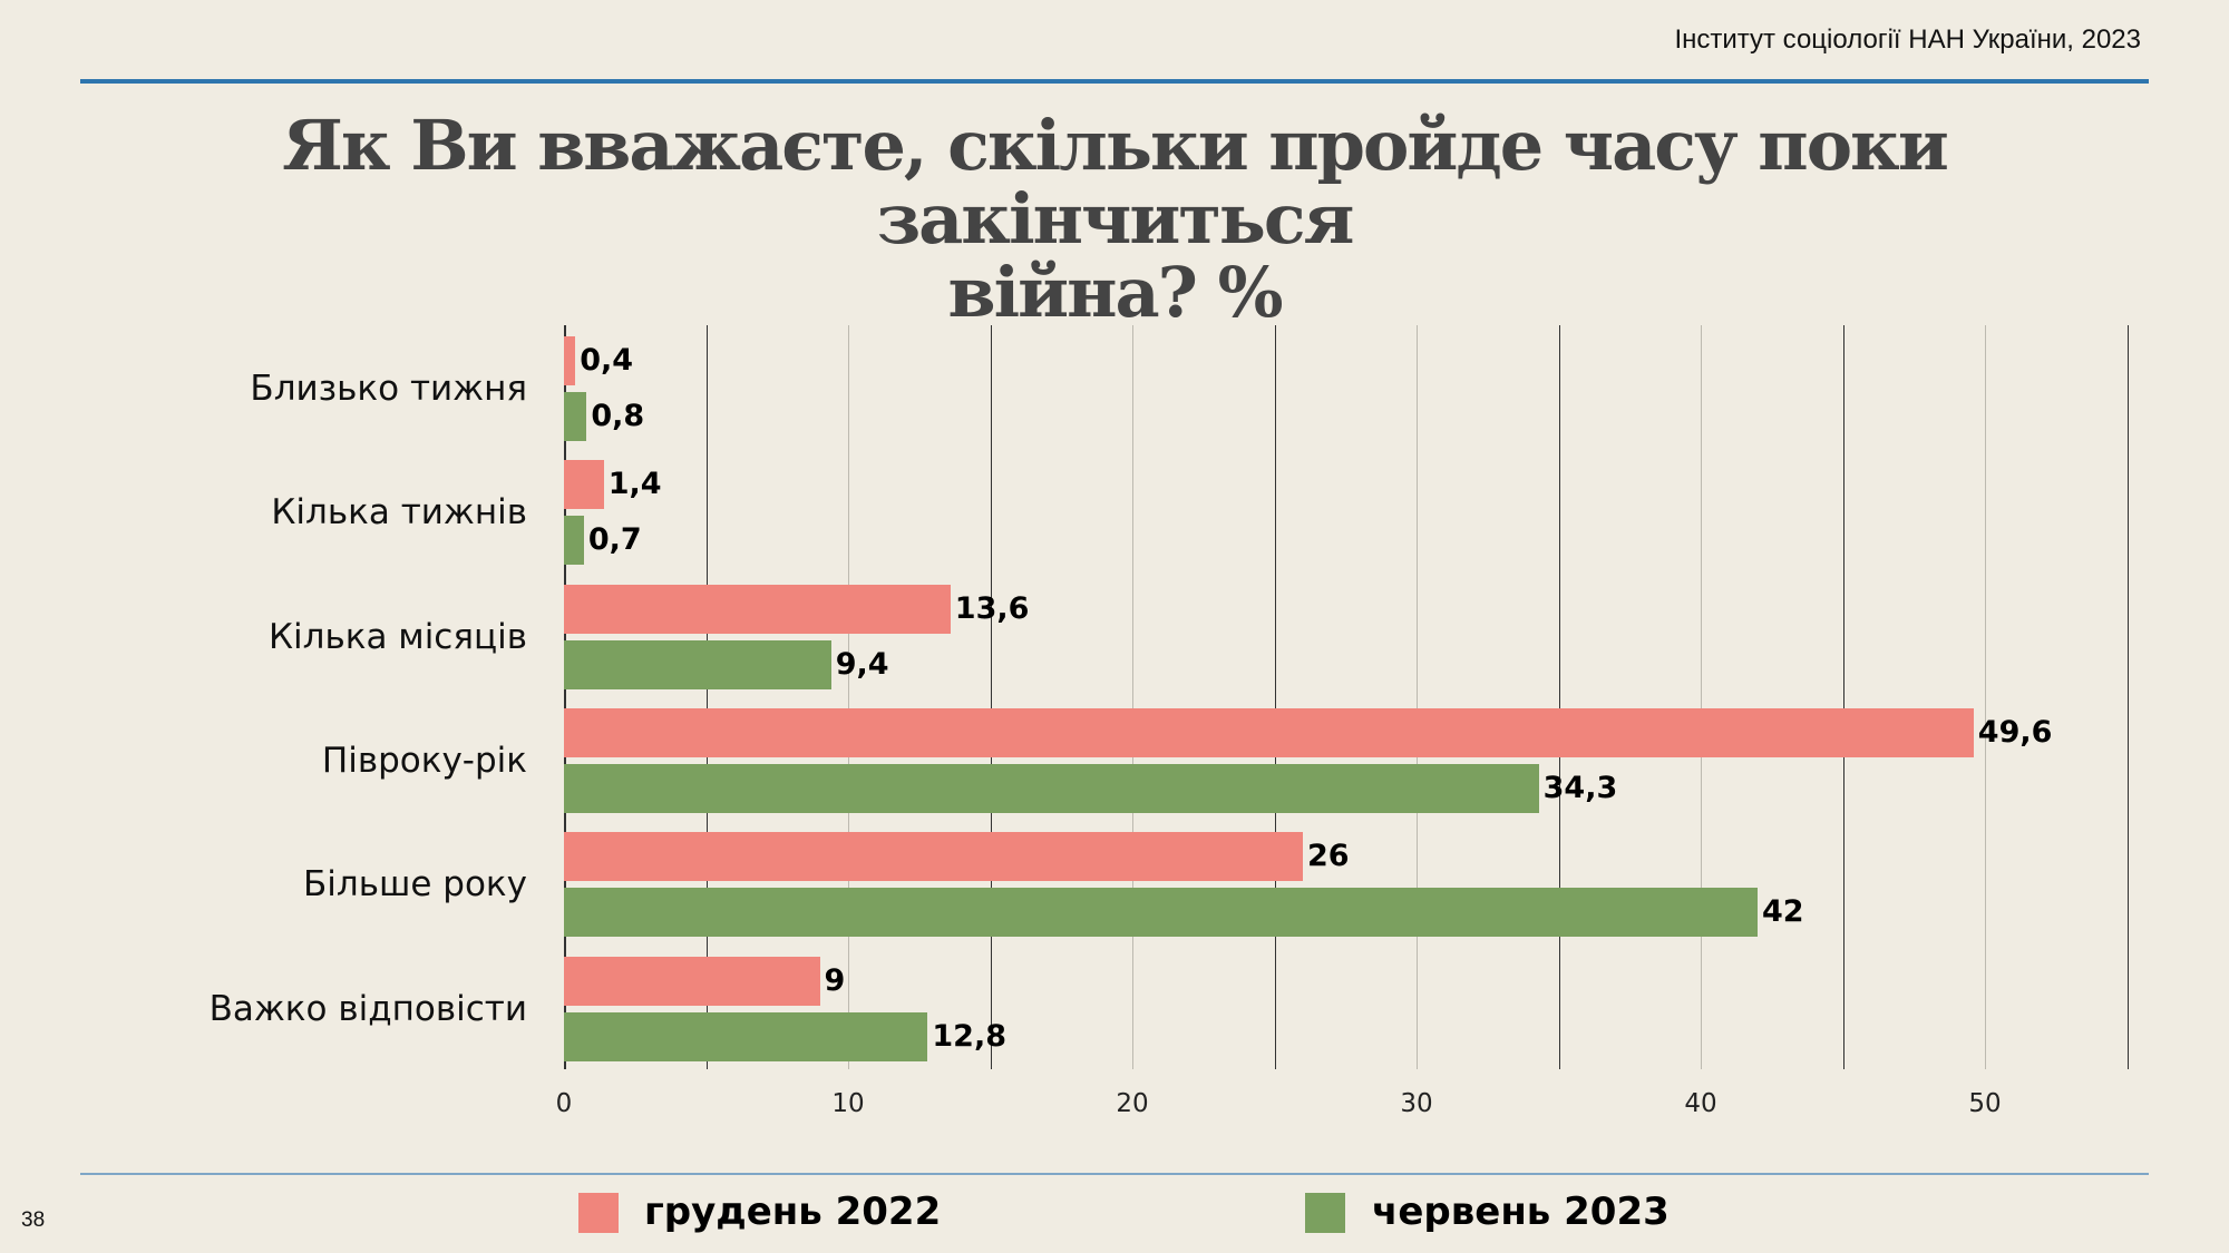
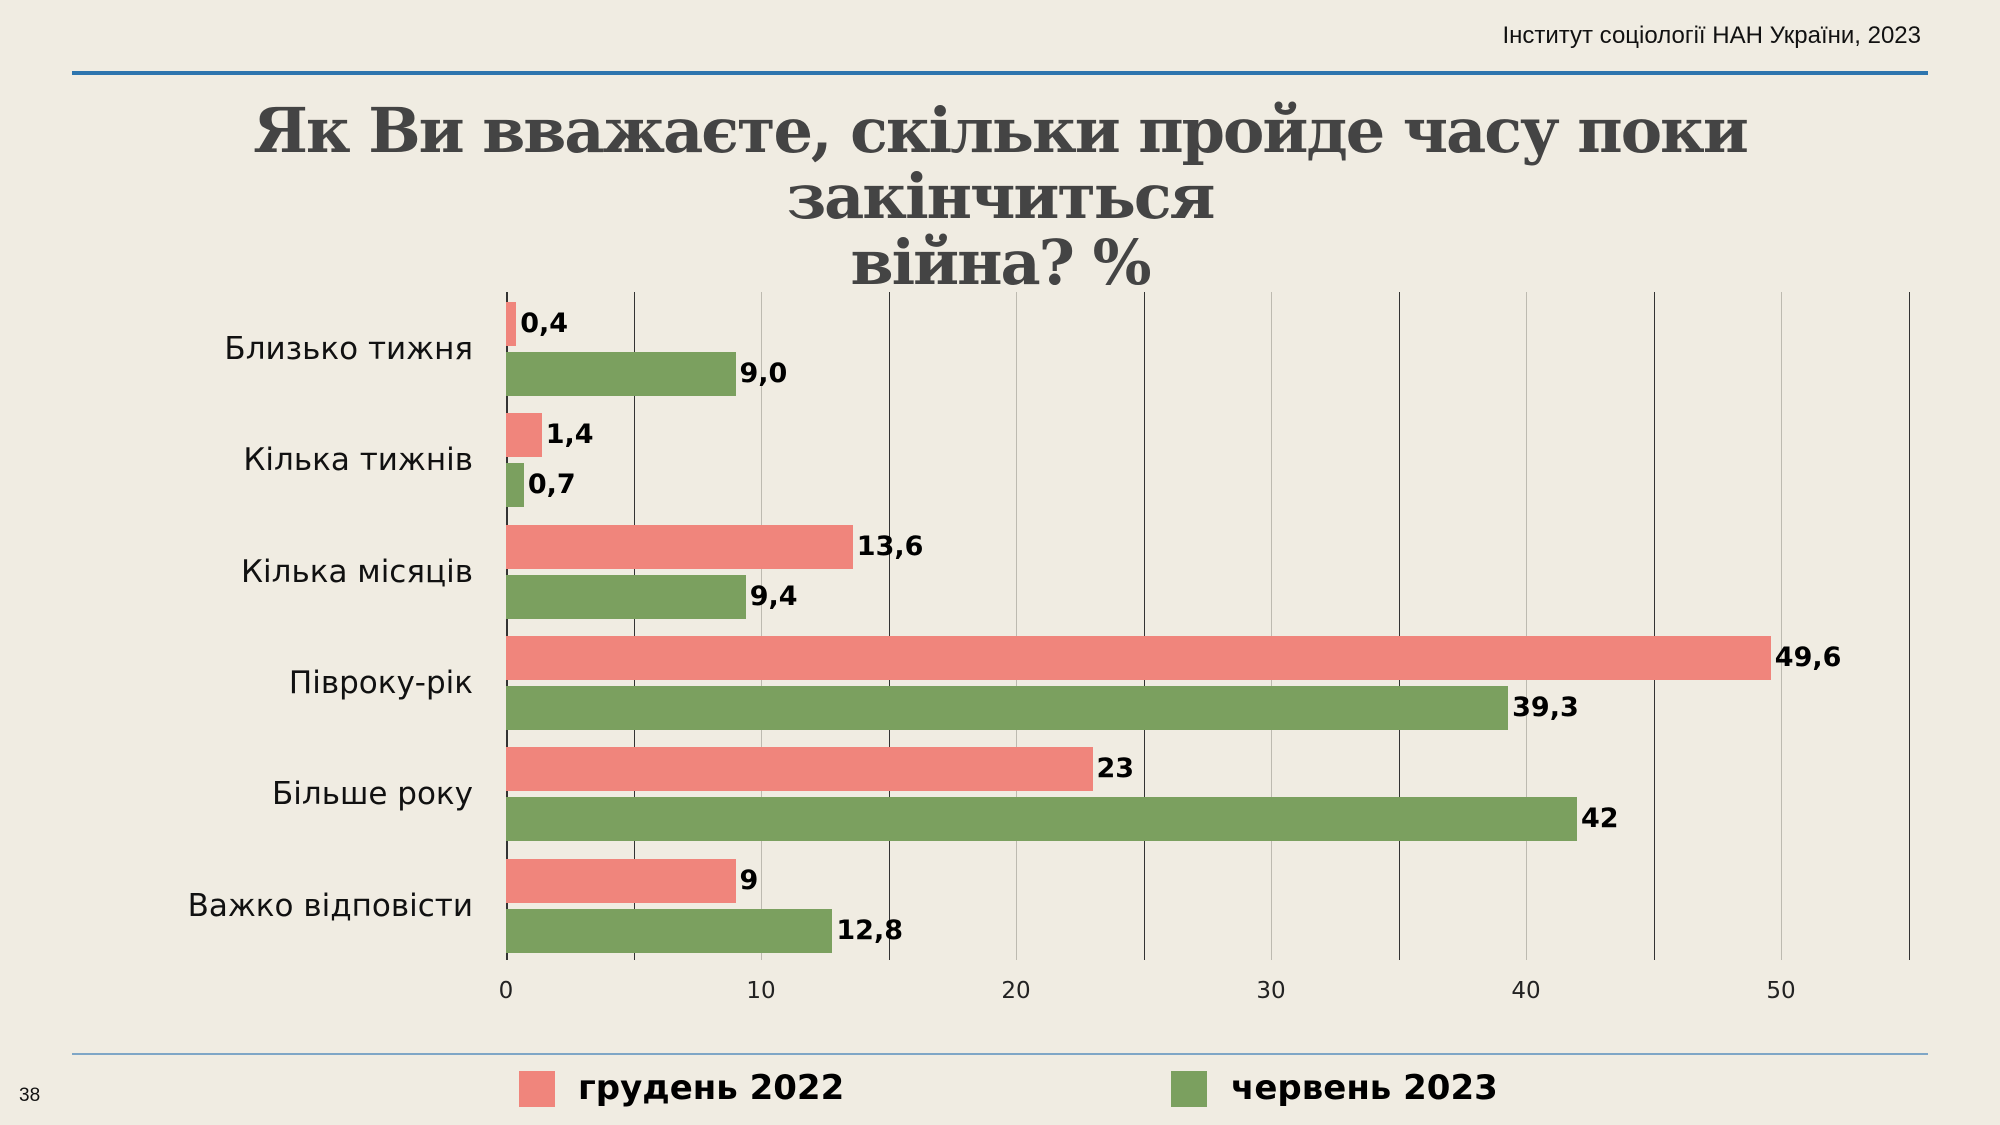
червень 2023/Близько тижня: 0,8 -> 9,0
червень 2023/Півроку-рік: 34,3 -> 39,3
грудень 2022/Більше року: 26 -> 23
